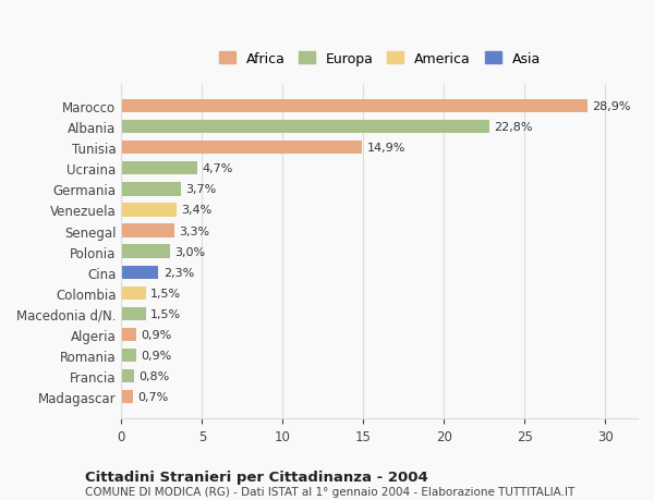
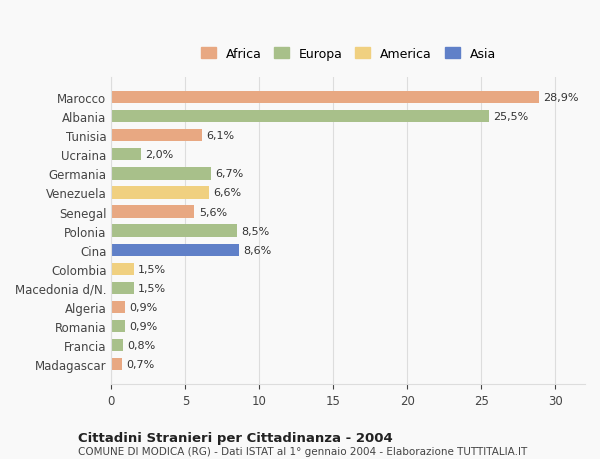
Albania: 22,8% -> 25,5%
Tunisia: 14,9% -> 6,1%
Ucraina: 4,7% -> 2,0%
Germania: 3,7% -> 6,7%
Venezuela: 3,4% -> 6,6%
Senegal: 3,3% -> 5,6%
Polonia: 3,0% -> 8,5%
Cina: 2,3% -> 8,6%
